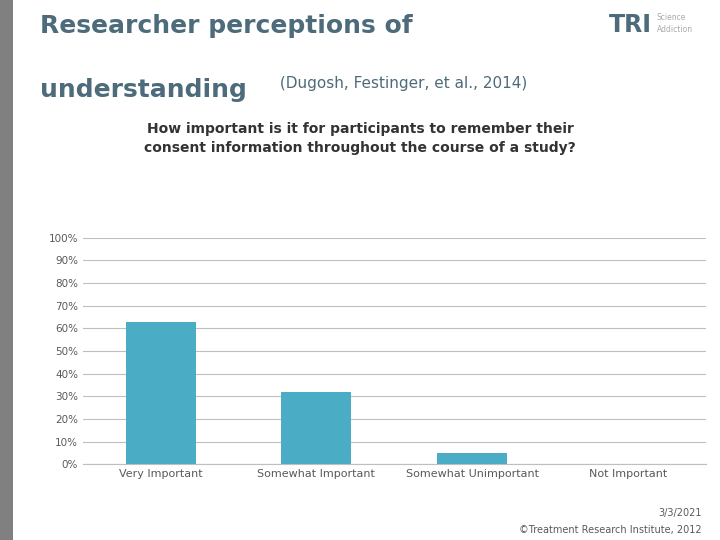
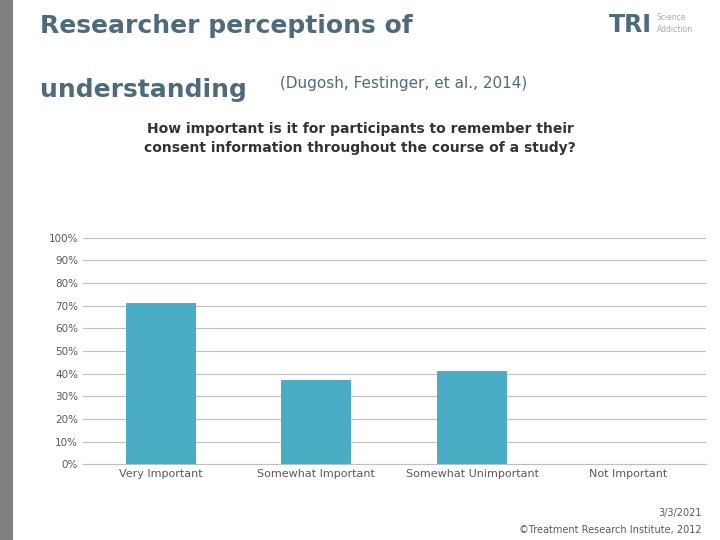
Very Important: 63% -> 71%
Somewhat Important: 32% -> 37%
Somewhat Unimportant: 5% -> 41%
